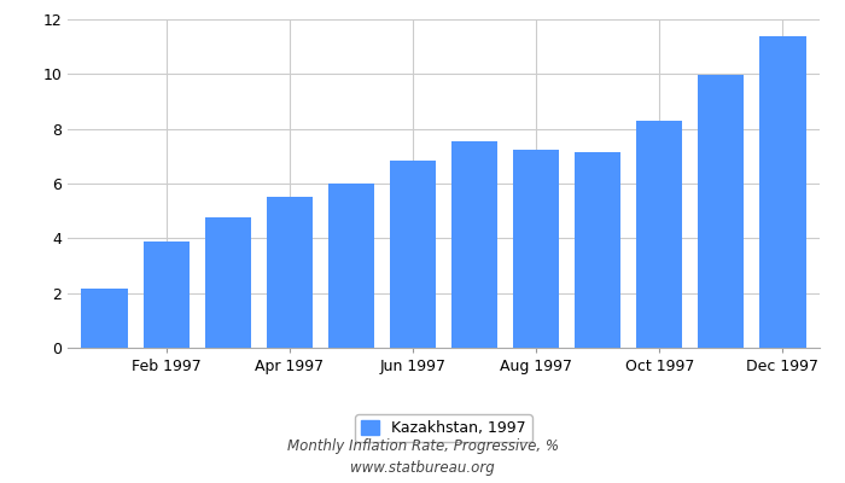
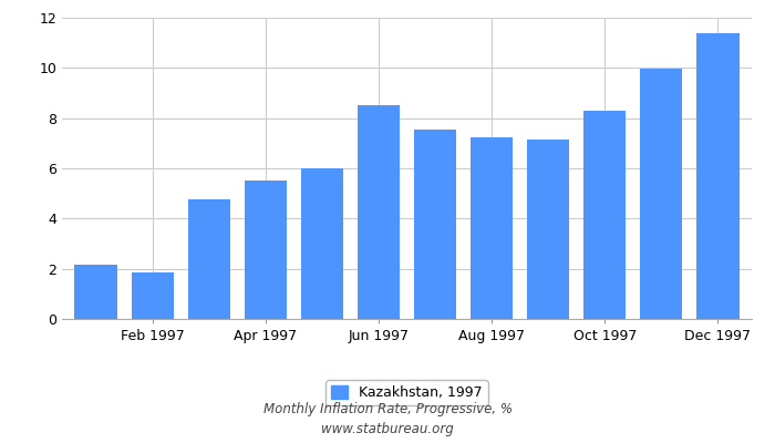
Feb 1997: 3.90 -> 1.85
Jun 1997: 6.85 -> 8.50
